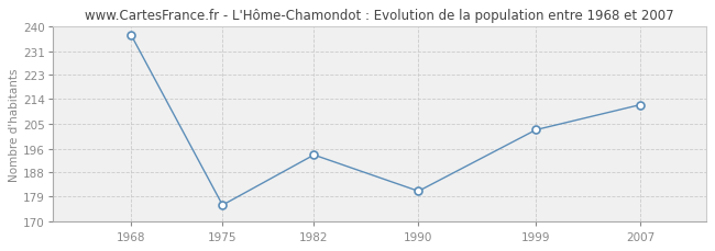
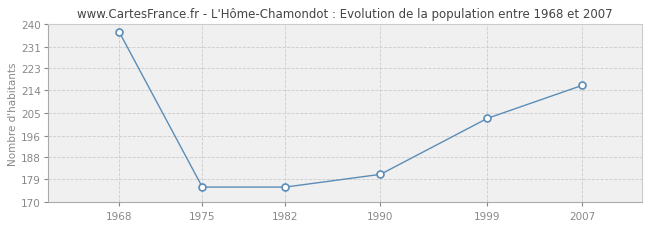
1982: 194 -> 176
2007: 212 -> 216
